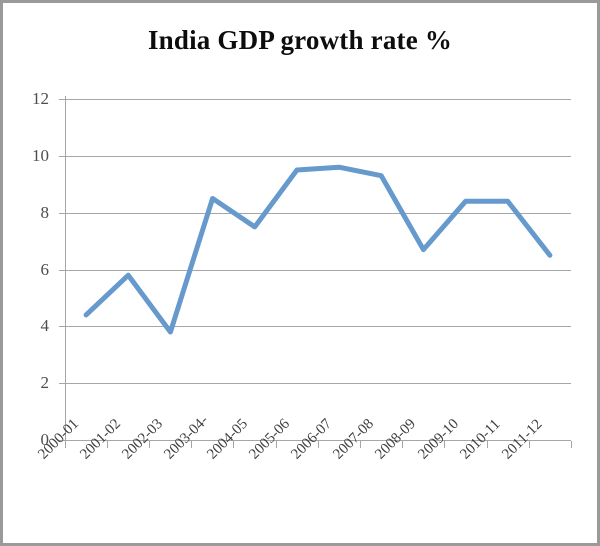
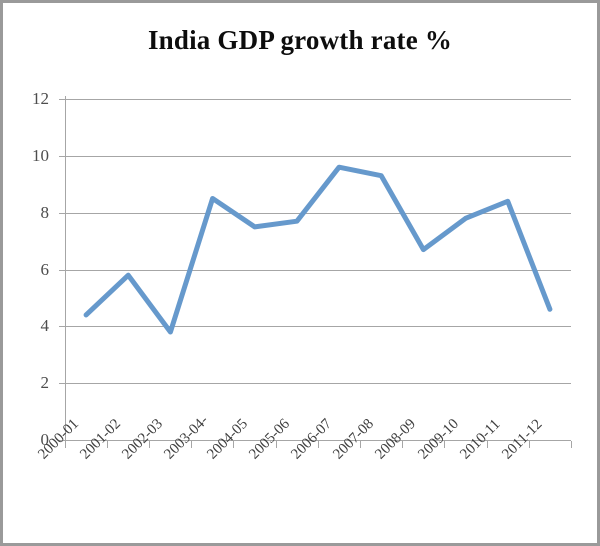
2005-06: 9.5 -> 7.7
2009-10: 8.4 -> 7.8
2011-12: 6.5 -> 4.6
